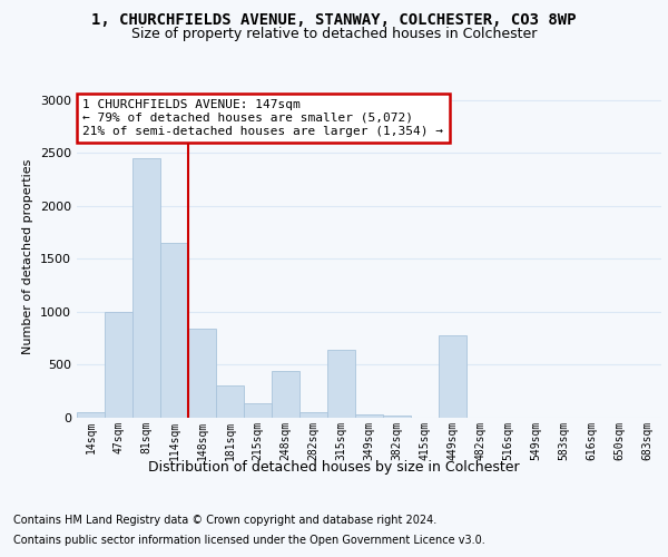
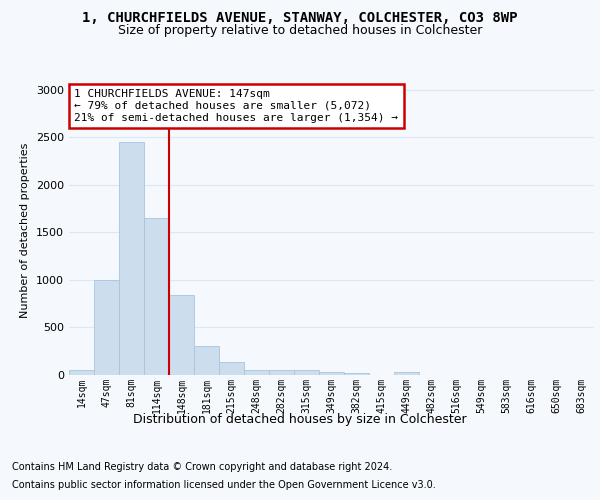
248sqm: 440 -> 50
315sqm: 640 -> 50
449sqm: 780 -> 30
